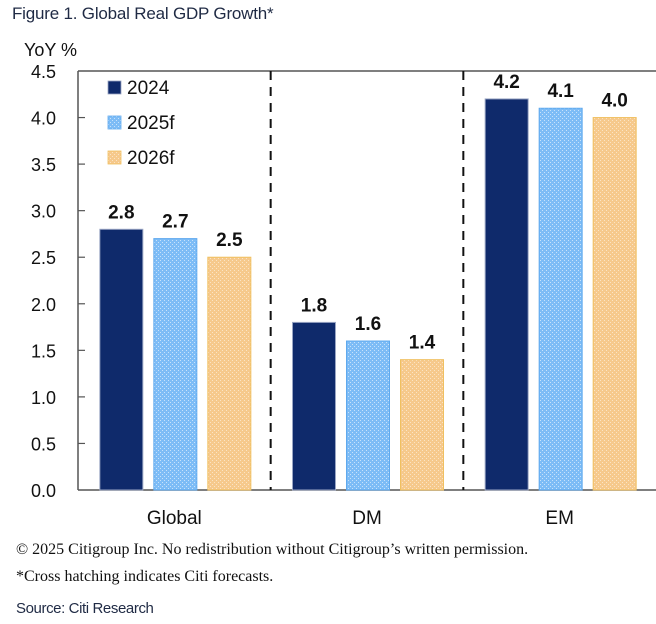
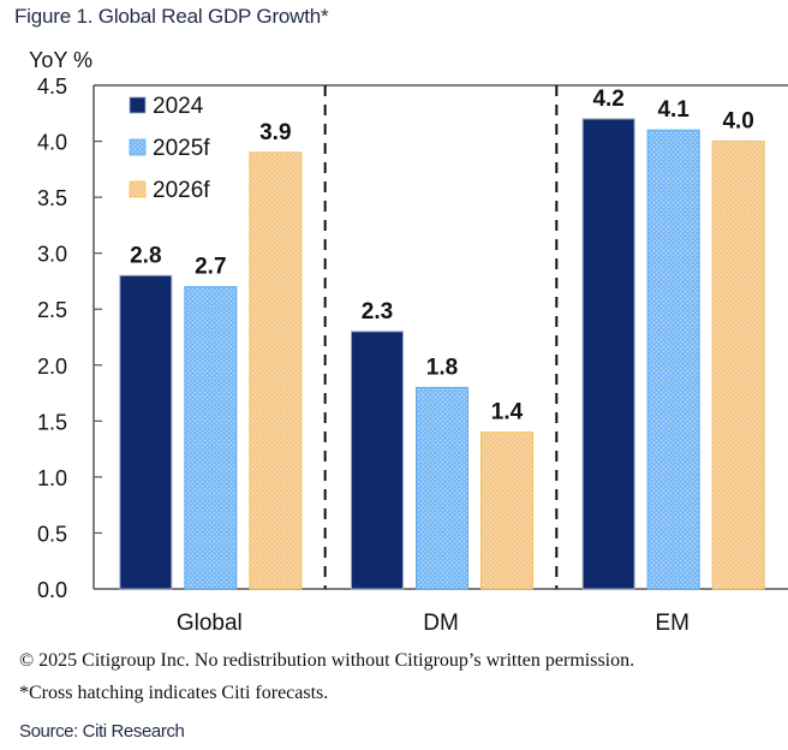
2026f/Global: 2.5 -> 3.9
2024/DM: 1.8 -> 2.3
2025f/DM: 1.6 -> 1.8
